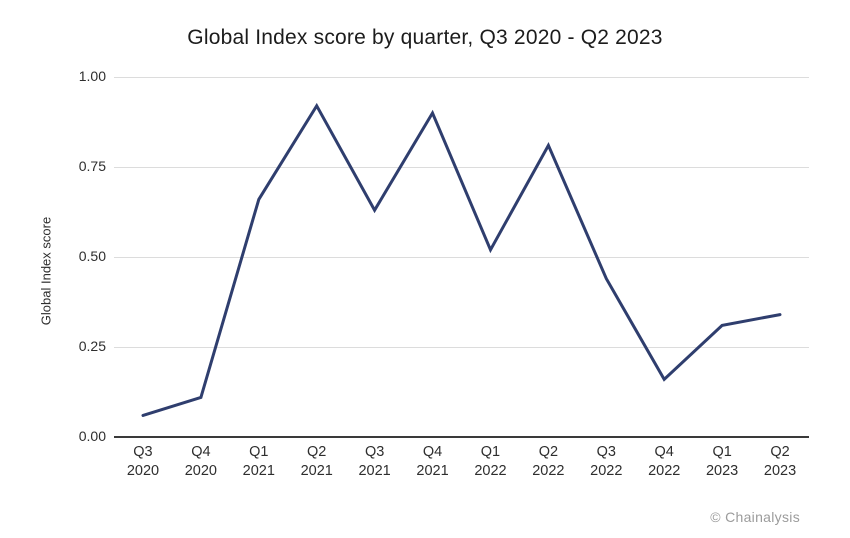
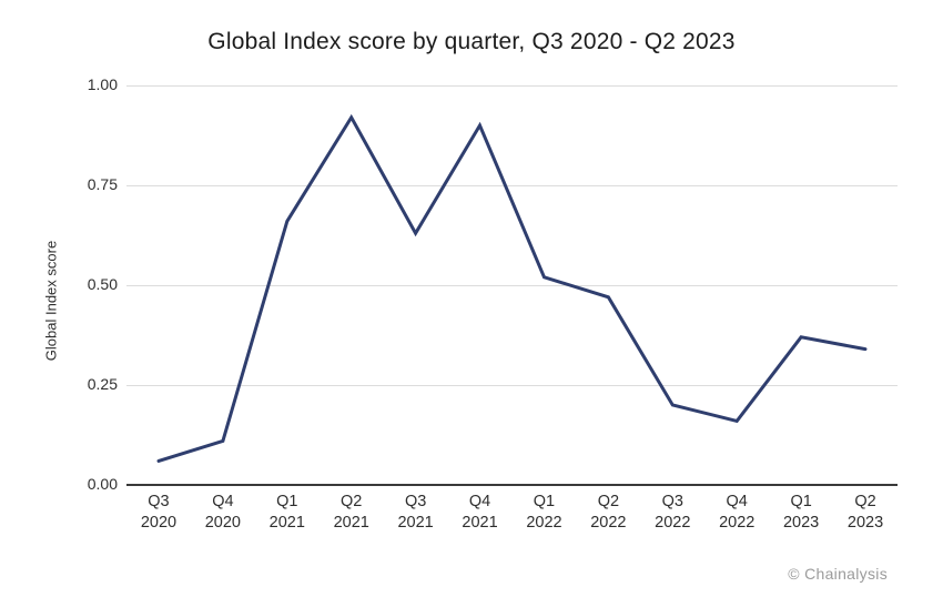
Q2 2022: 0.81 -> 0.47
Q3 2022: 0.44 -> 0.20
Q1 2023: 0.31 -> 0.37
